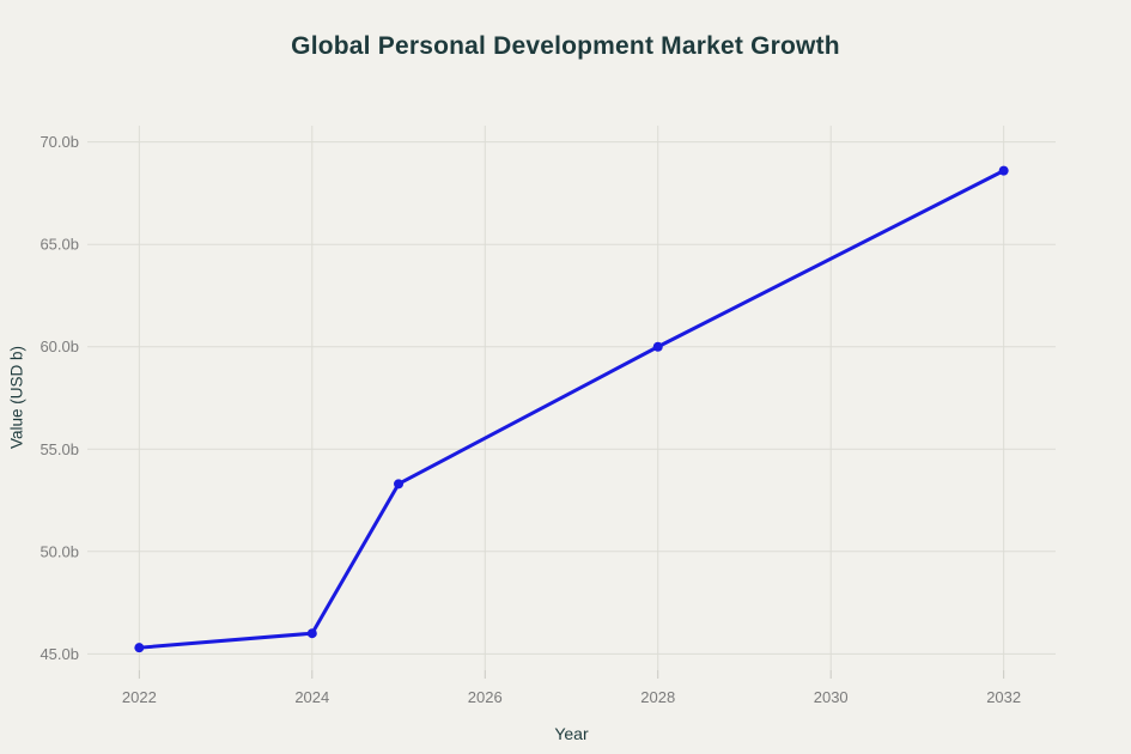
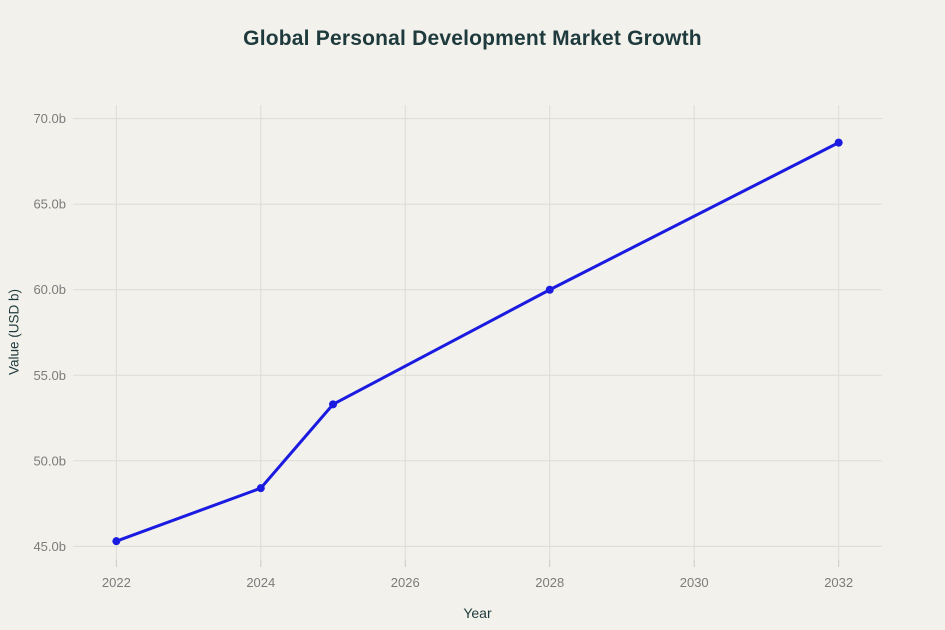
2024: 46.0b -> 48.4b
